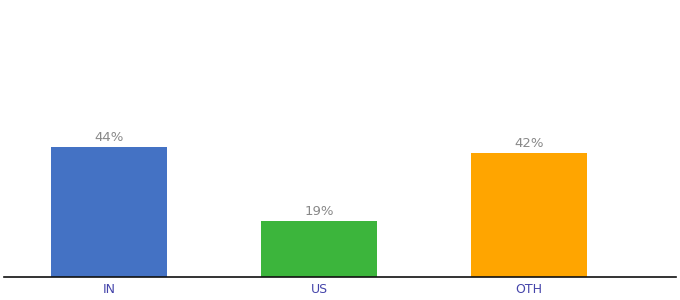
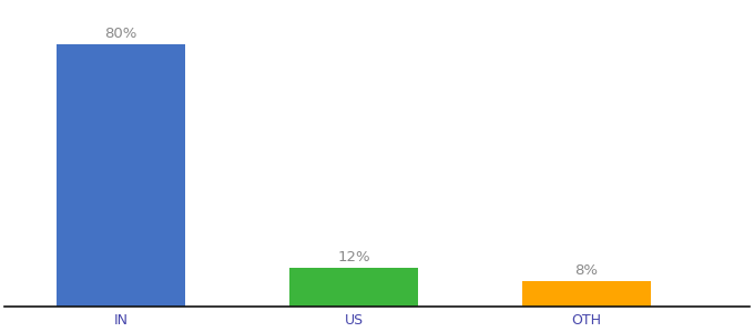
IN: 44% -> 80%
US: 19% -> 12%
OTH: 42% -> 8%
